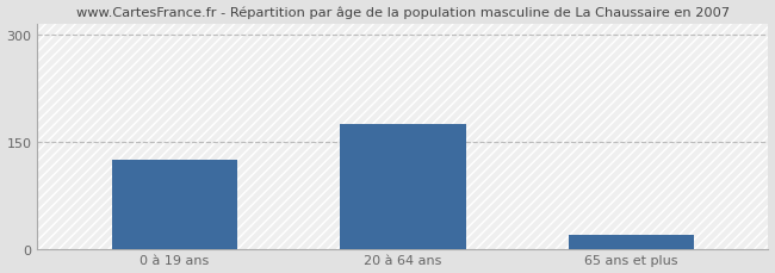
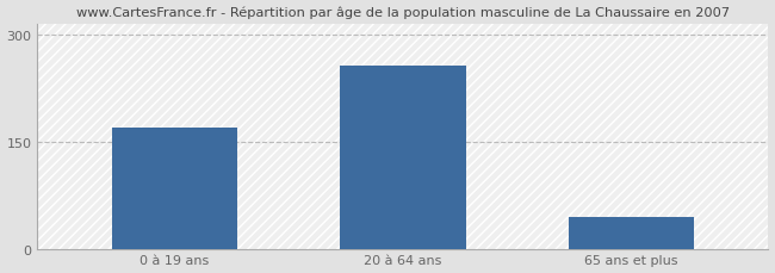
0 à 19 ans: 125 -> 170
20 à 64 ans: 175 -> 256
65 ans et plus: 20 -> 44
